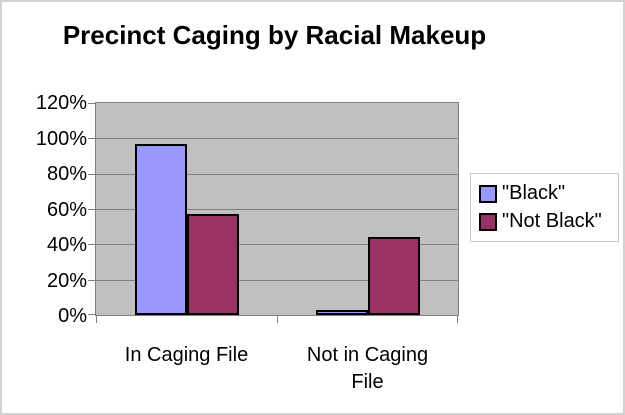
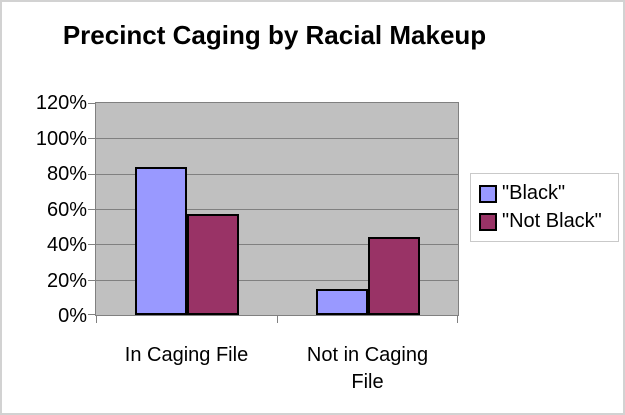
"Black"/In Caging File: 97% -> 84%
"Black"/Not in Caging File: 3% -> 15%
